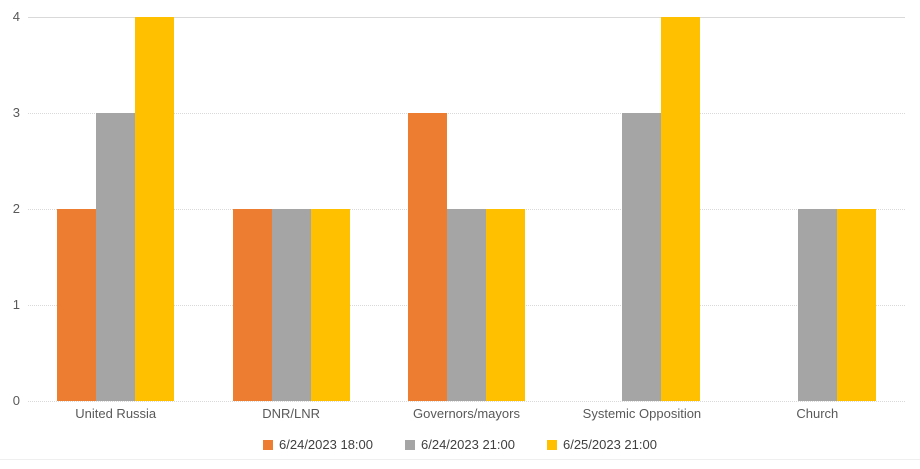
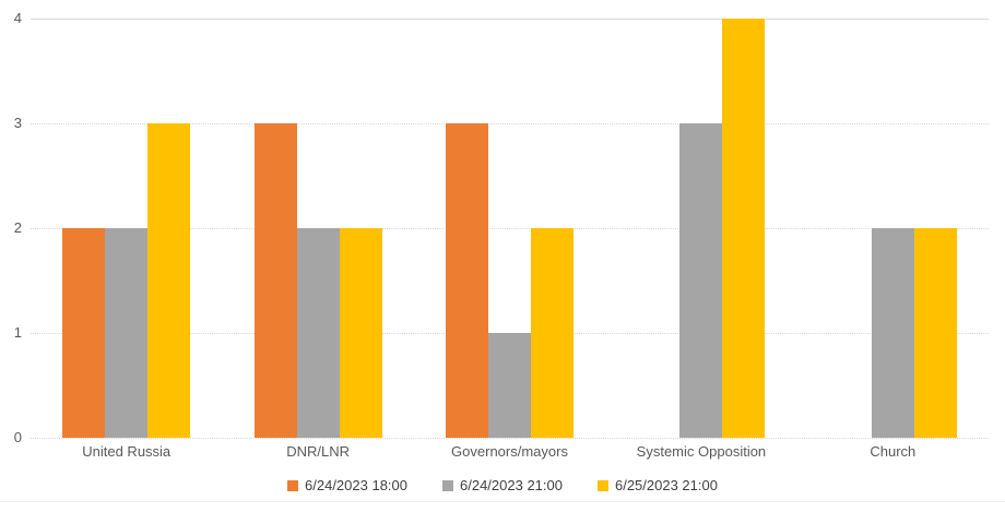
6/24/2023 21:00/United Russia: 3 -> 2
6/25/2023 21:00/United Russia: 4 -> 3
6/24/2023 18:00/DNR/LNR: 2 -> 3
6/24/2023 21:00/Governors/mayors: 2 -> 1
